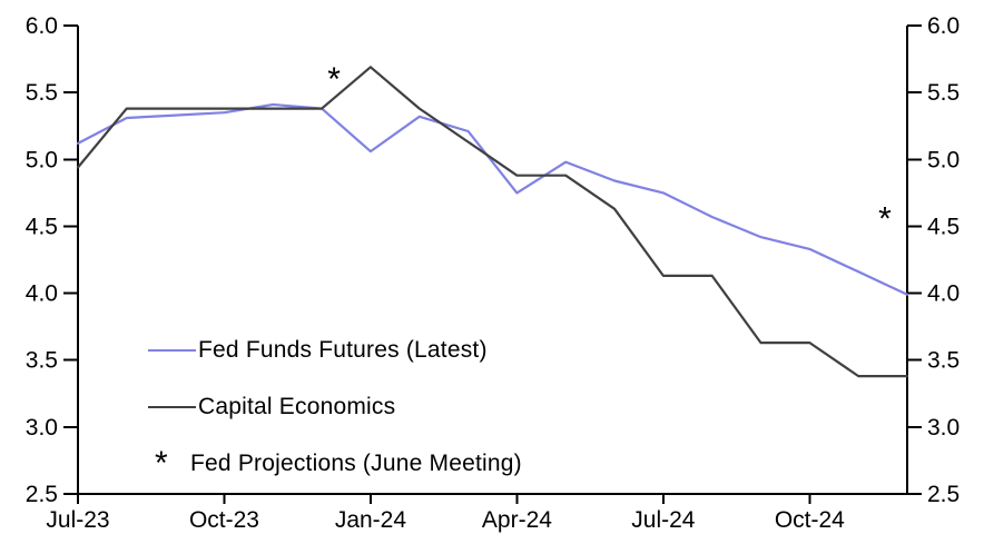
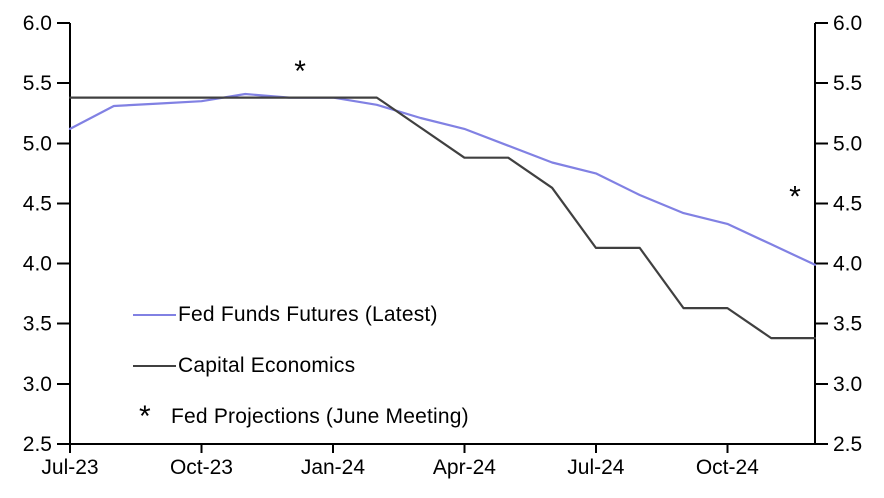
Capital Economics/Jul-23: 4.94 -> 5.38
Fed Funds Futures (Latest)/Jan-24: 5.06 -> 5.38
Capital Economics/Jan-24: 5.69 -> 5.38
Fed Funds Futures (Latest)/Apr-24: 4.75 -> 5.12
